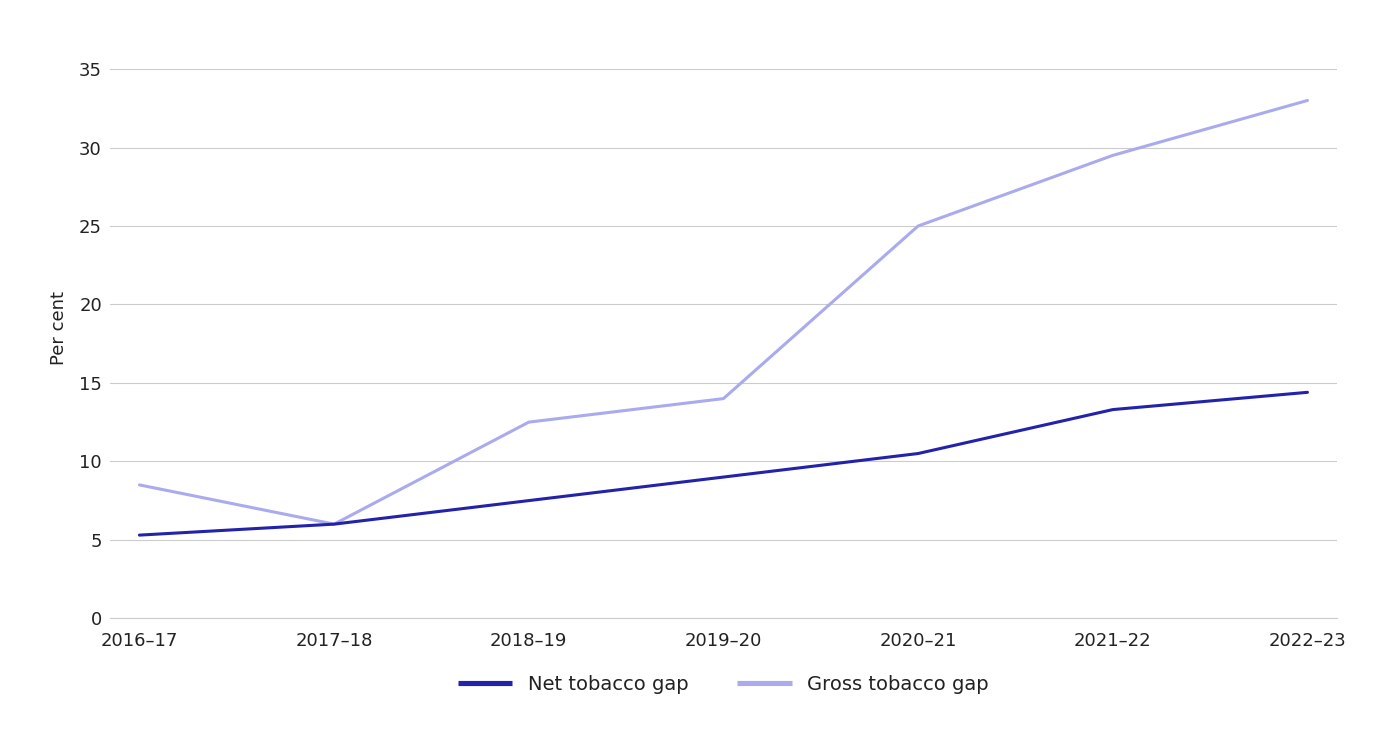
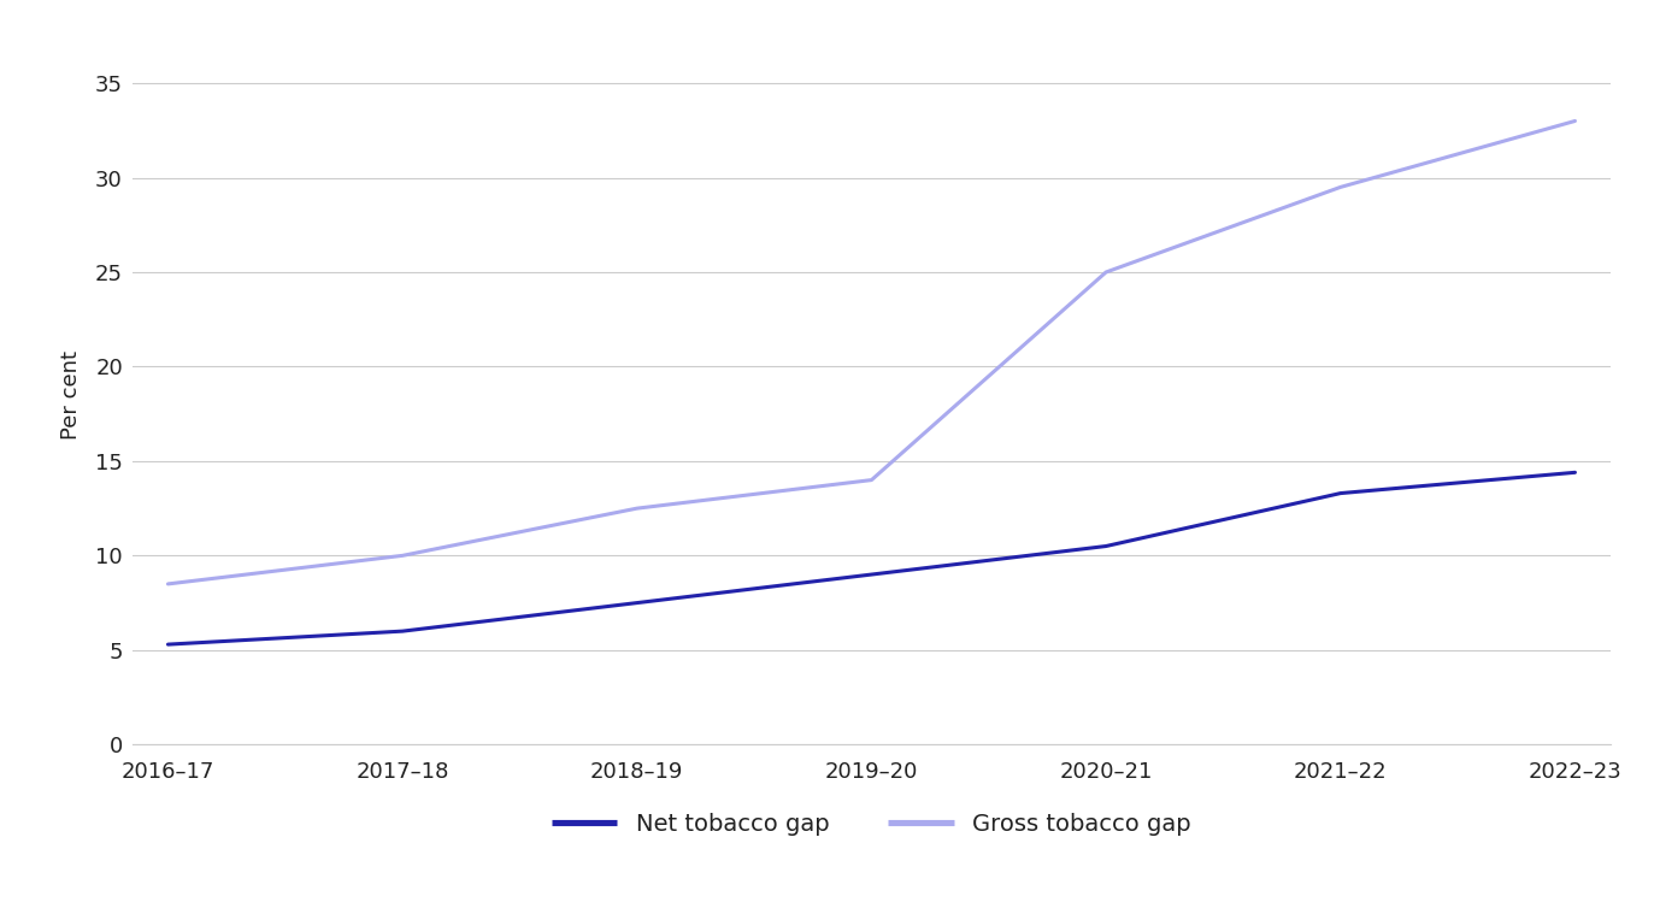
Gross tobacco gap/2017–18: 6.0 -> 10.0
